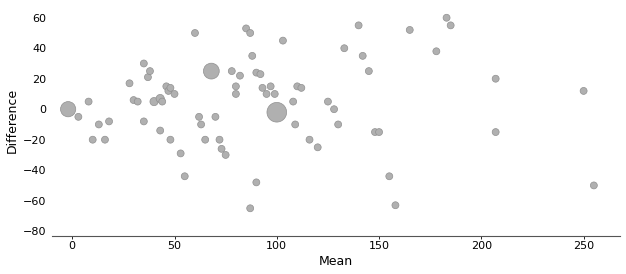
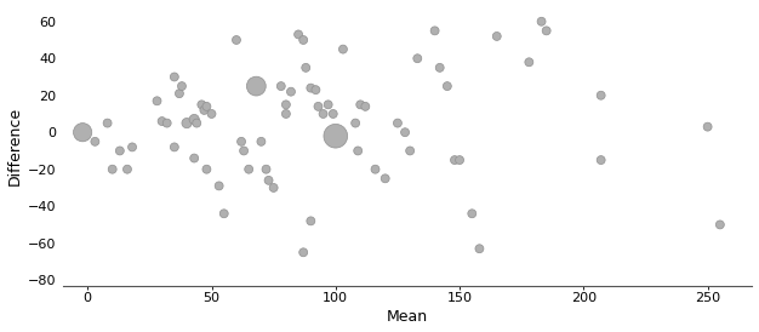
250: 12 -> 3
